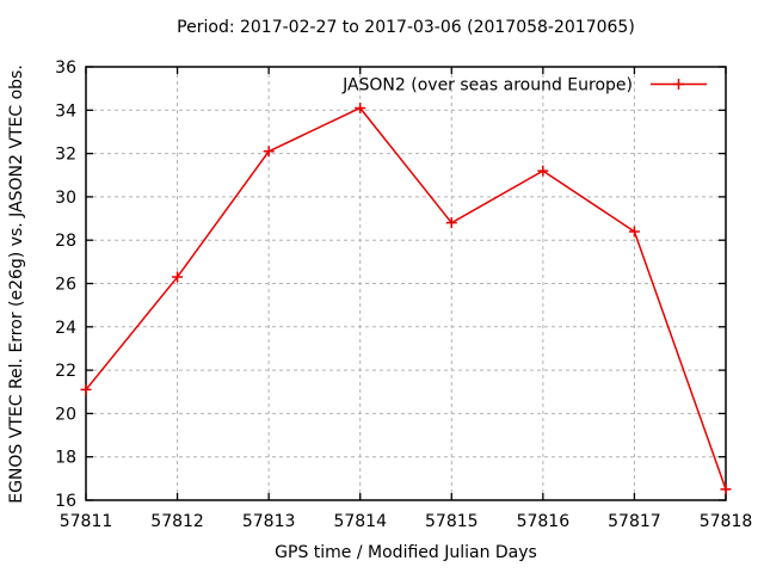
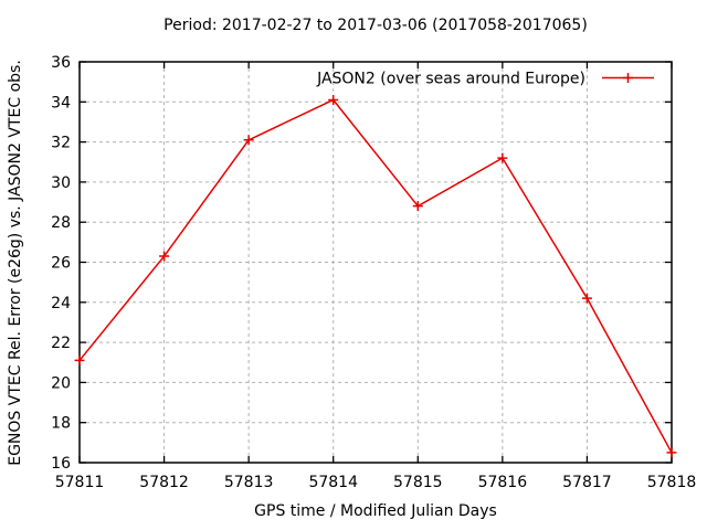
57817: 28.4 -> 24.2
